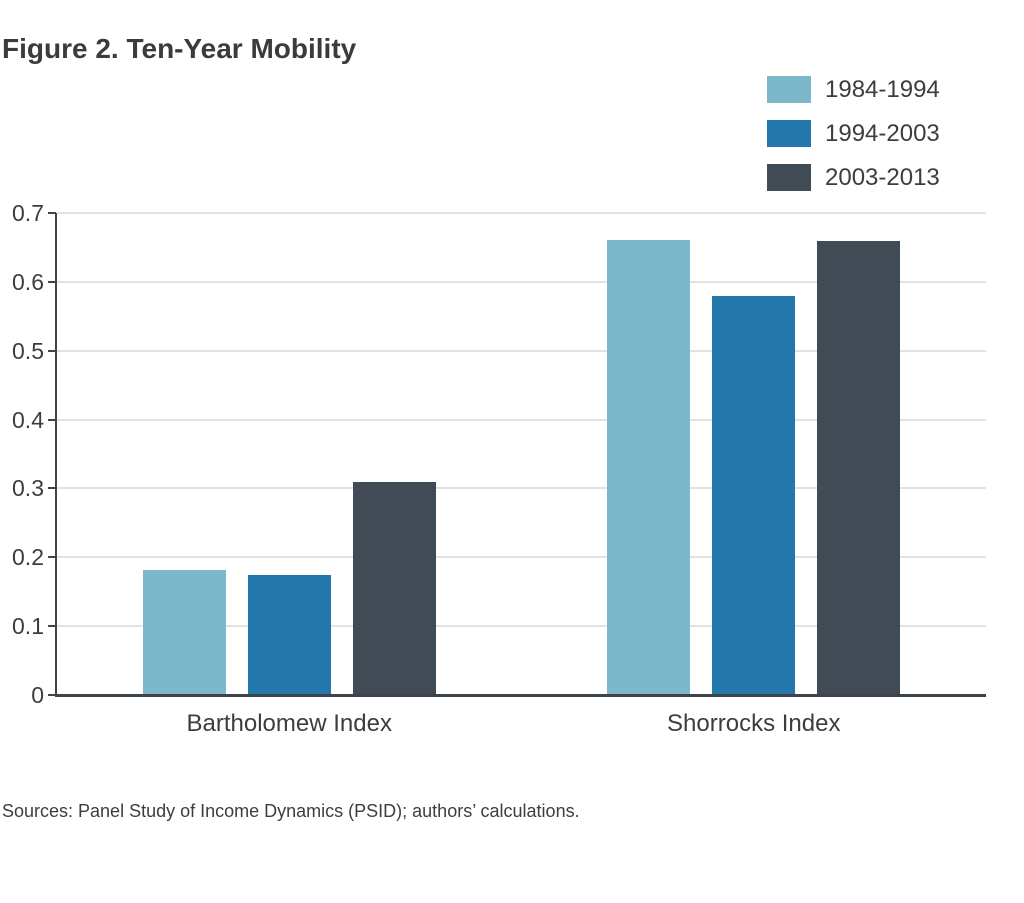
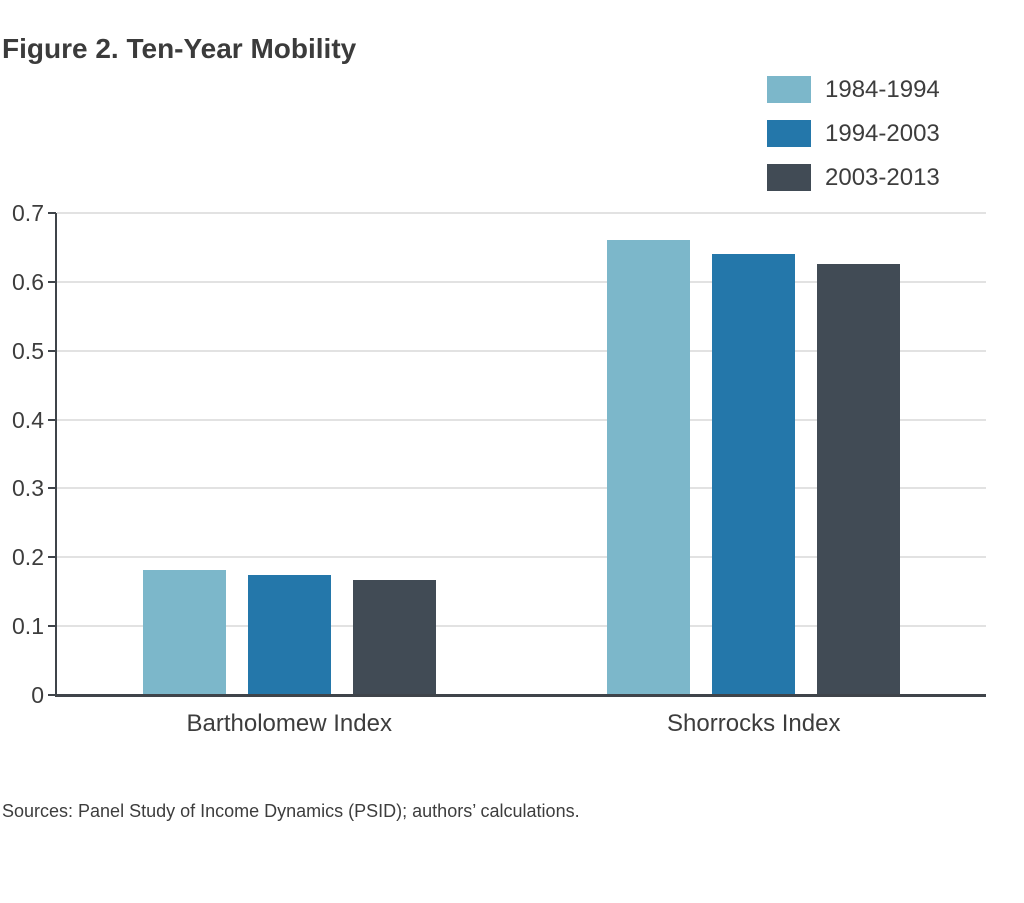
2003-2013/Bartholomew Index: 0.31 -> 0.17
1994-2003/Shorrocks Index: 0.58 -> 0.64
2003-2013/Shorrocks Index: 0.66 -> 0.63
